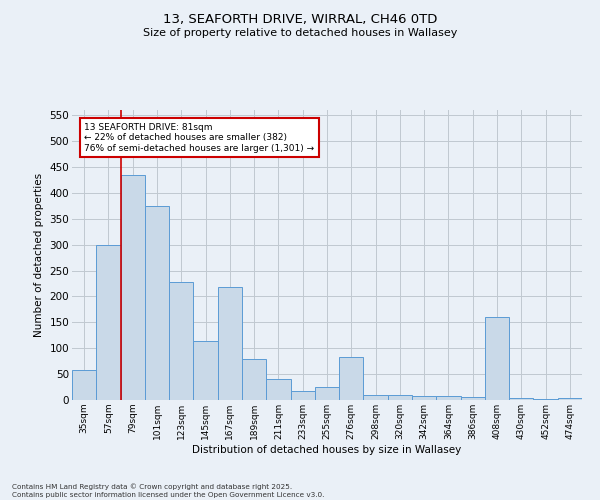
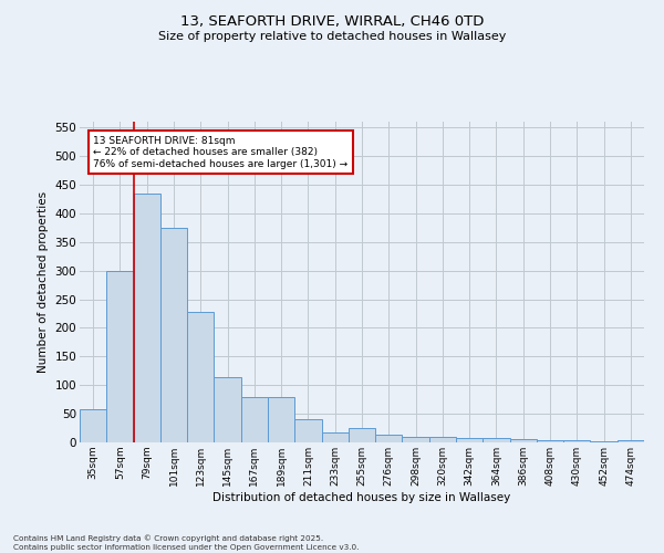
167sqm: 218 -> 79
276sqm: 84 -> 14
408sqm: 160 -> 4
